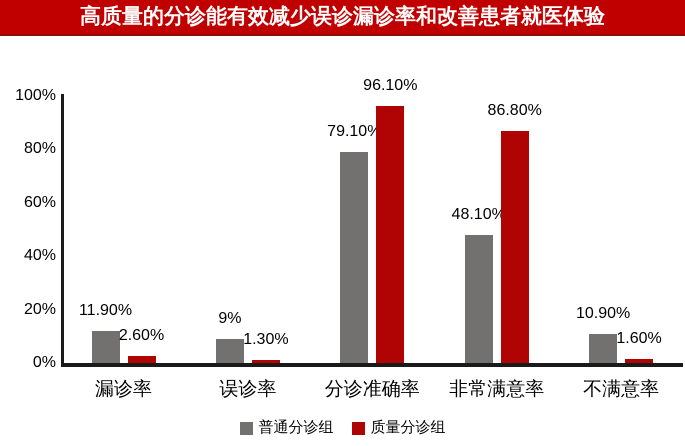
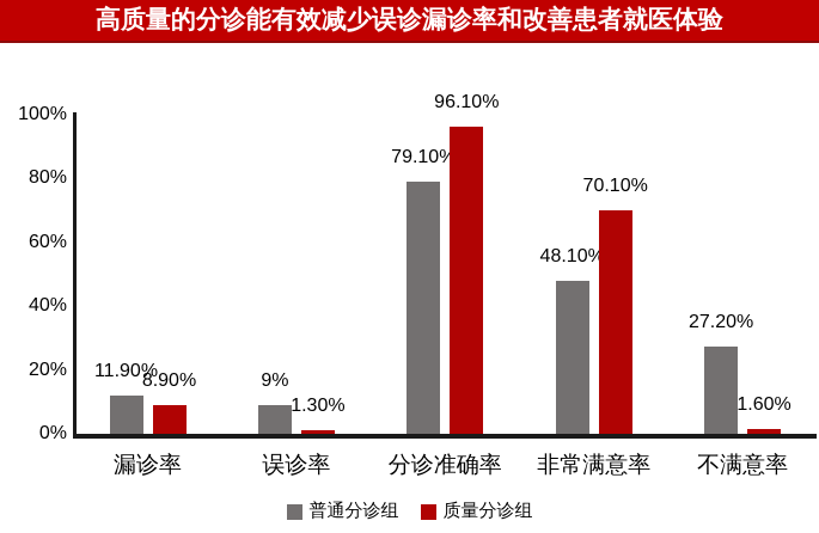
质量分诊组/漏诊率: 2.60% -> 8.90%
质量分诊组/非常满意率: 86.80% -> 70.10%
普通分诊组/不满意率: 10.90% -> 27.20%
